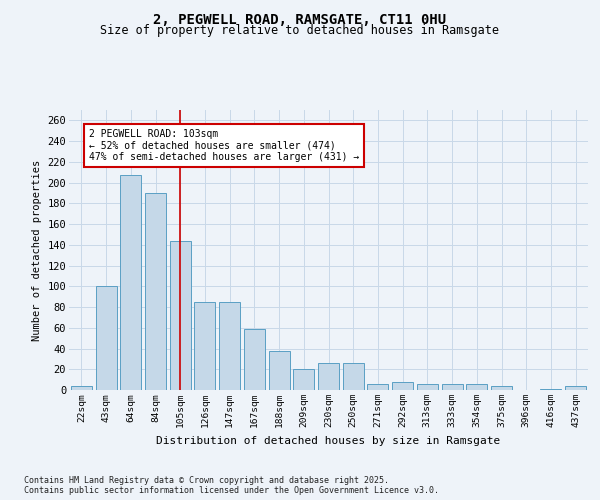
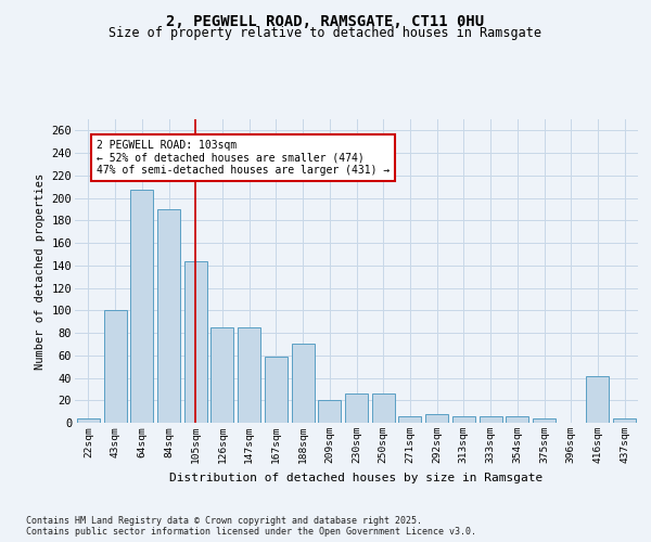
188sqm: 38 -> 70
416sqm: 1 -> 41
